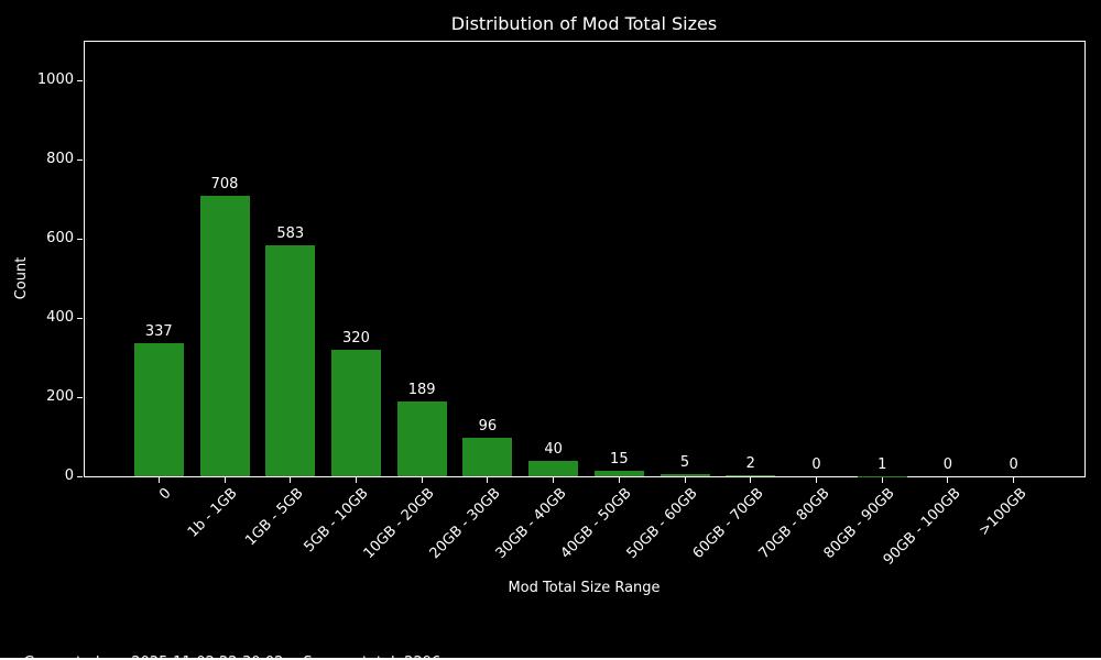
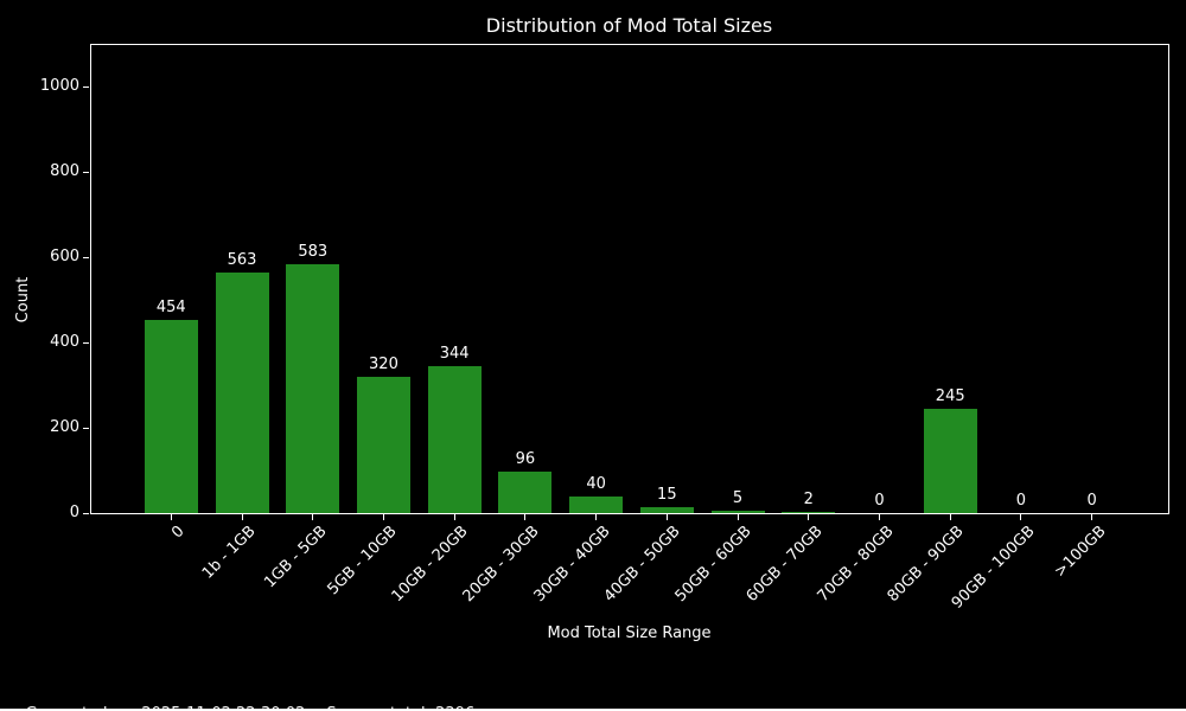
0: 337 -> 454
1b - 1GB: 708 -> 563
10GB - 20GB: 189 -> 344
80GB - 90GB: 1 -> 245
